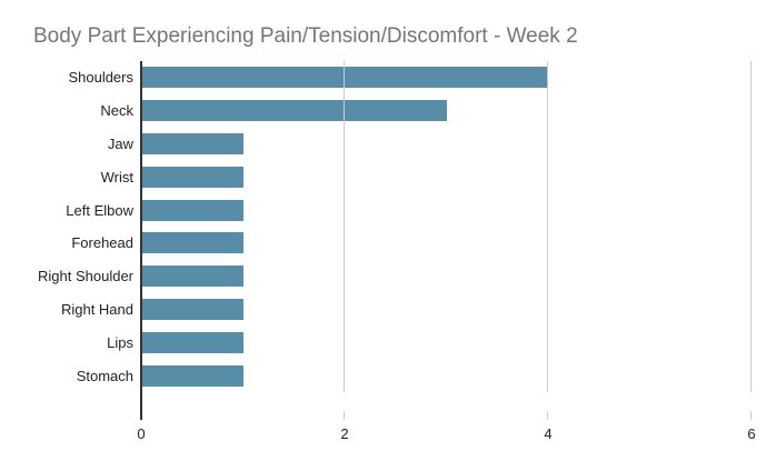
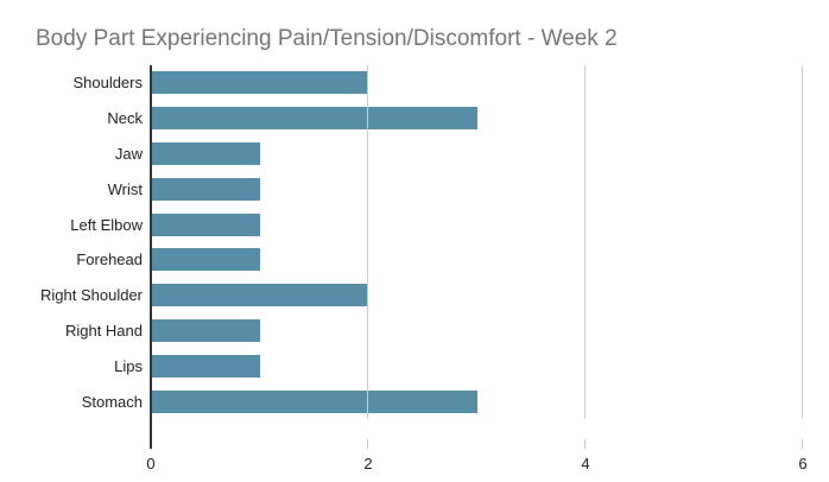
Shoulders: 4 -> 2
Right Shoulder: 1 -> 2
Stomach: 1 -> 3
